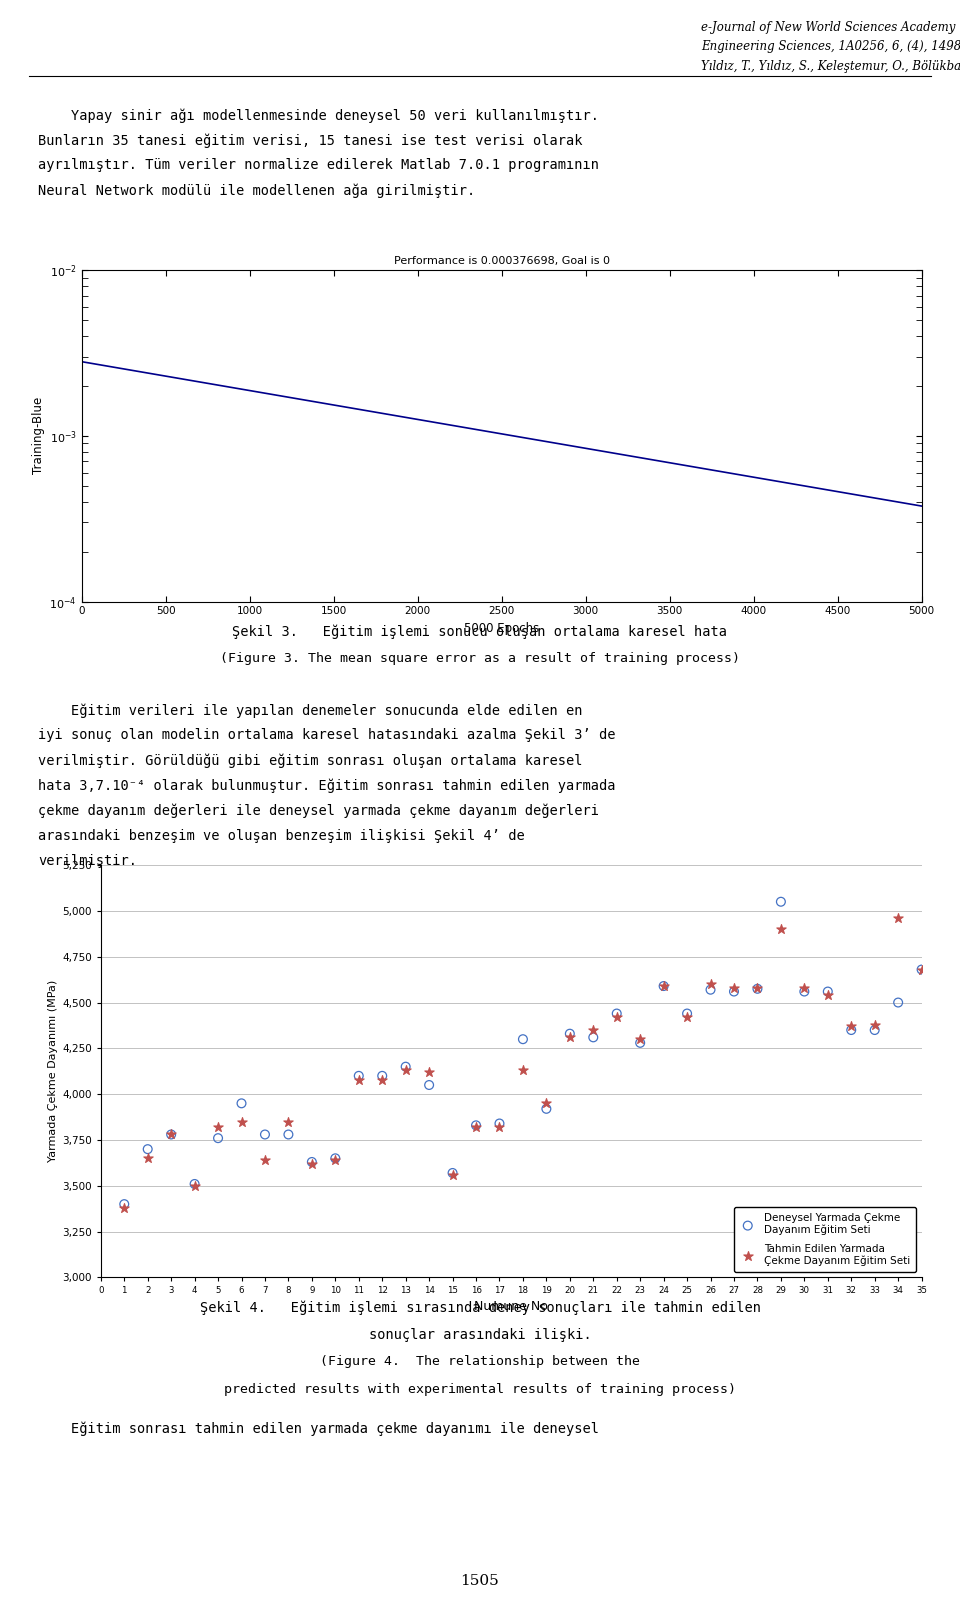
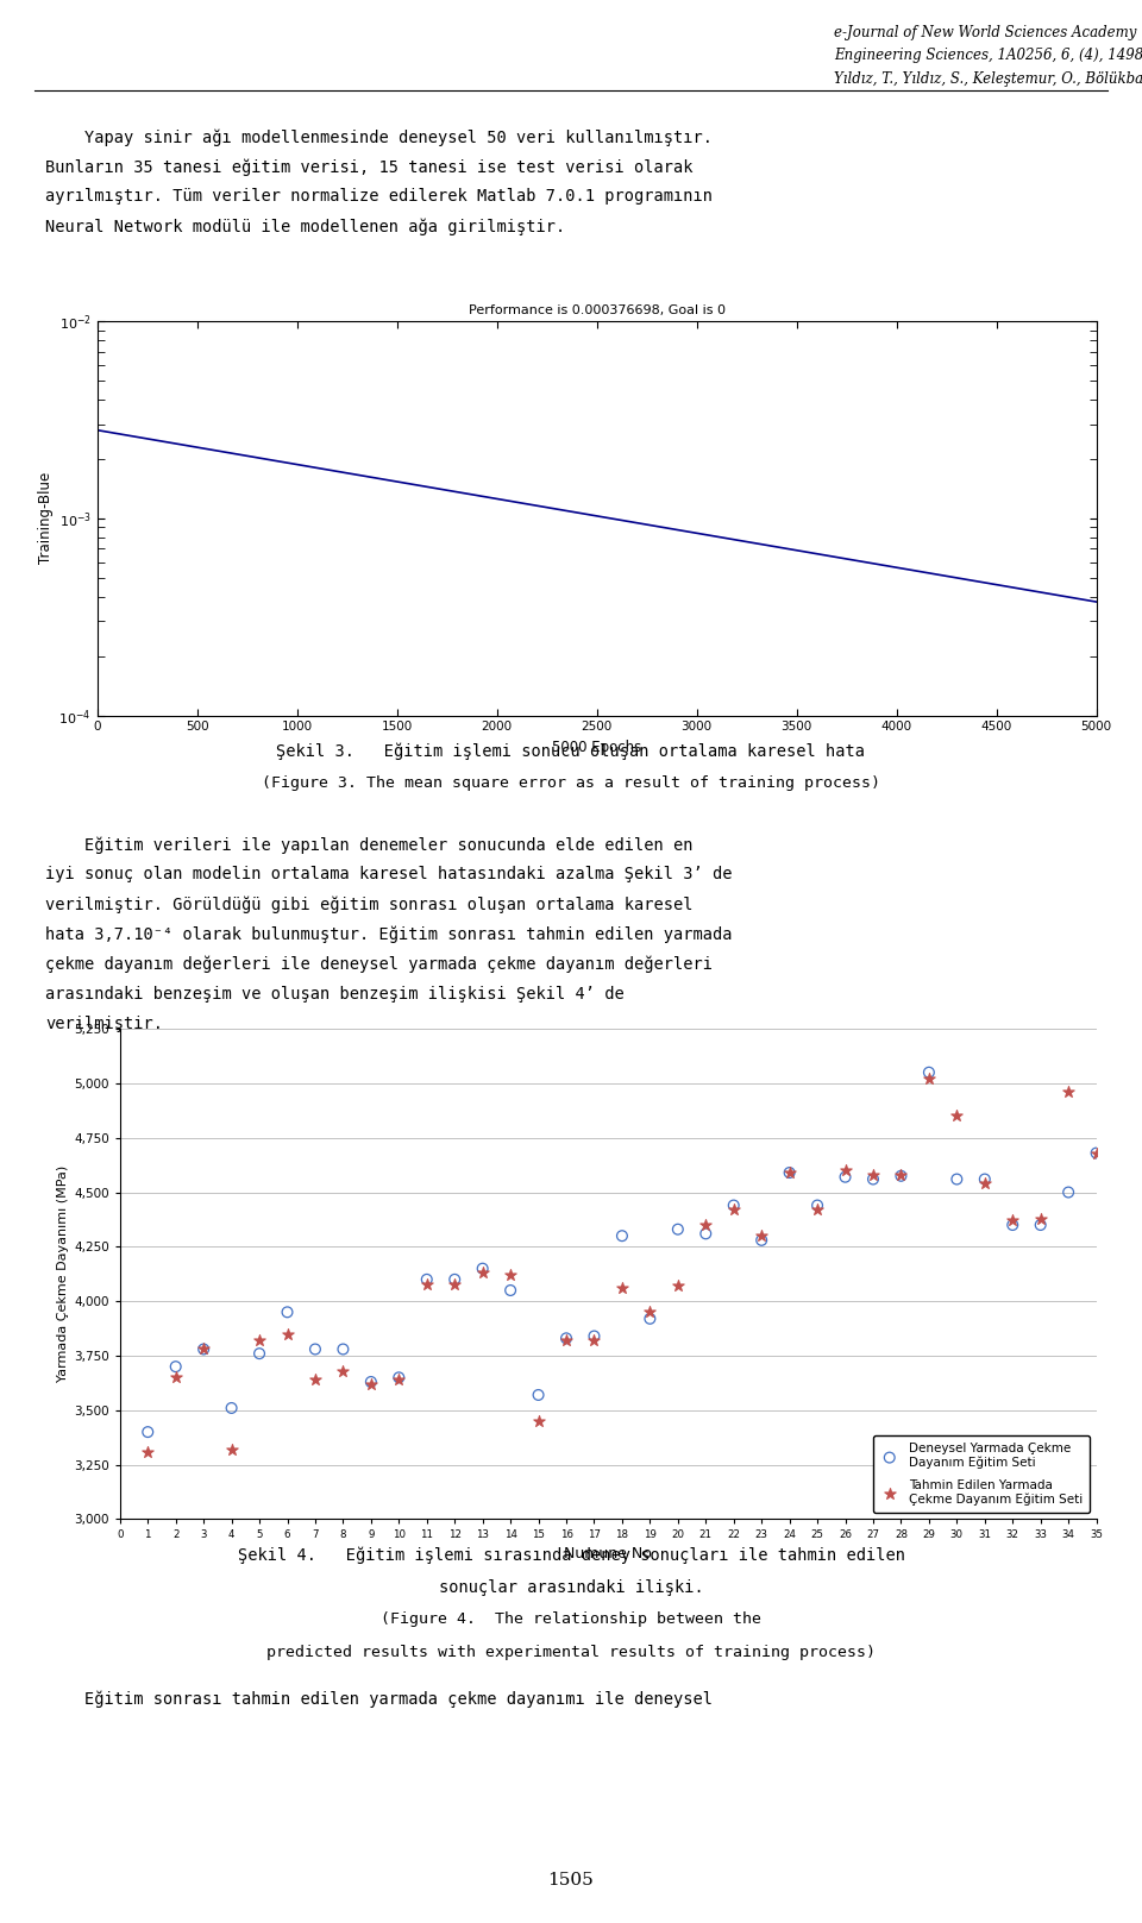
Tahmin Edilen Yarmada Çekme Dayanım Eğitim Seti/1: 3,380 -> 3,310
Tahmin Edilen Yarmada Çekme Dayanım Eğitim Seti/4: 3,500 -> 3,320
Tahmin Edilen Yarmada Çekme Dayanım Eğitim Seti/8: 3,850 -> 3,680
Tahmin Edilen Yarmada Çekme Dayanım Eğitim Seti/15: 3,560 -> 3,450
Tahmin Edilen Yarmada Çekme Dayanım Eğitim Seti/18: 4,130 -> 4,060
Tahmin Edilen Yarmada Çekme Dayanım Eğitim Seti/20: 4,310 -> 4,070
Tahmin Edilen Yarmada Çekme Dayanım Eğitim Seti/29: 4,900 -> 5,020
Tahmin Edilen Yarmada Çekme Dayanım Eğitim Seti/30: 4,580 -> 4,850
